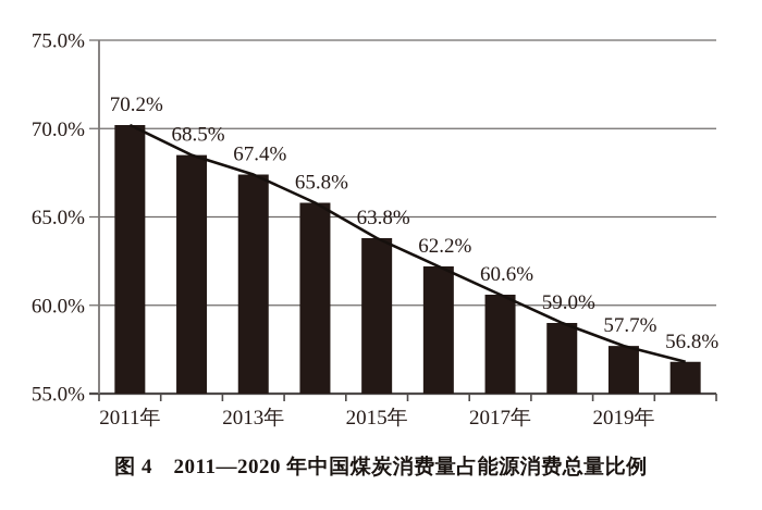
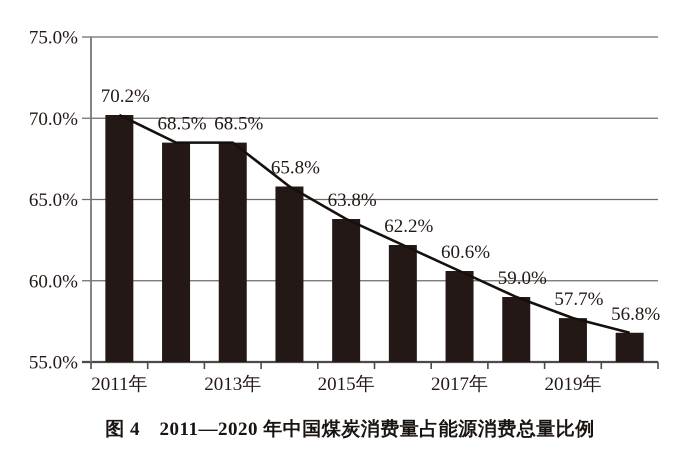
2013年: 67.4% -> 68.5%
